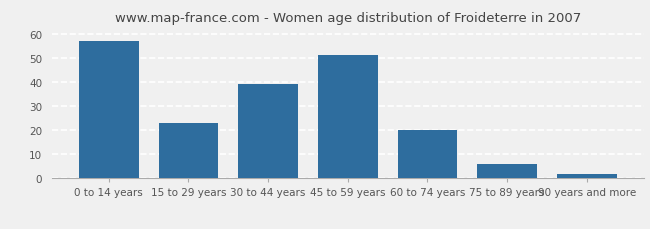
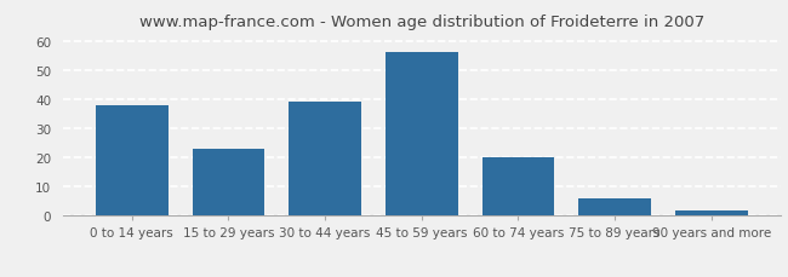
0 to 14 years: 57 -> 38
45 to 59 years: 51 -> 56
